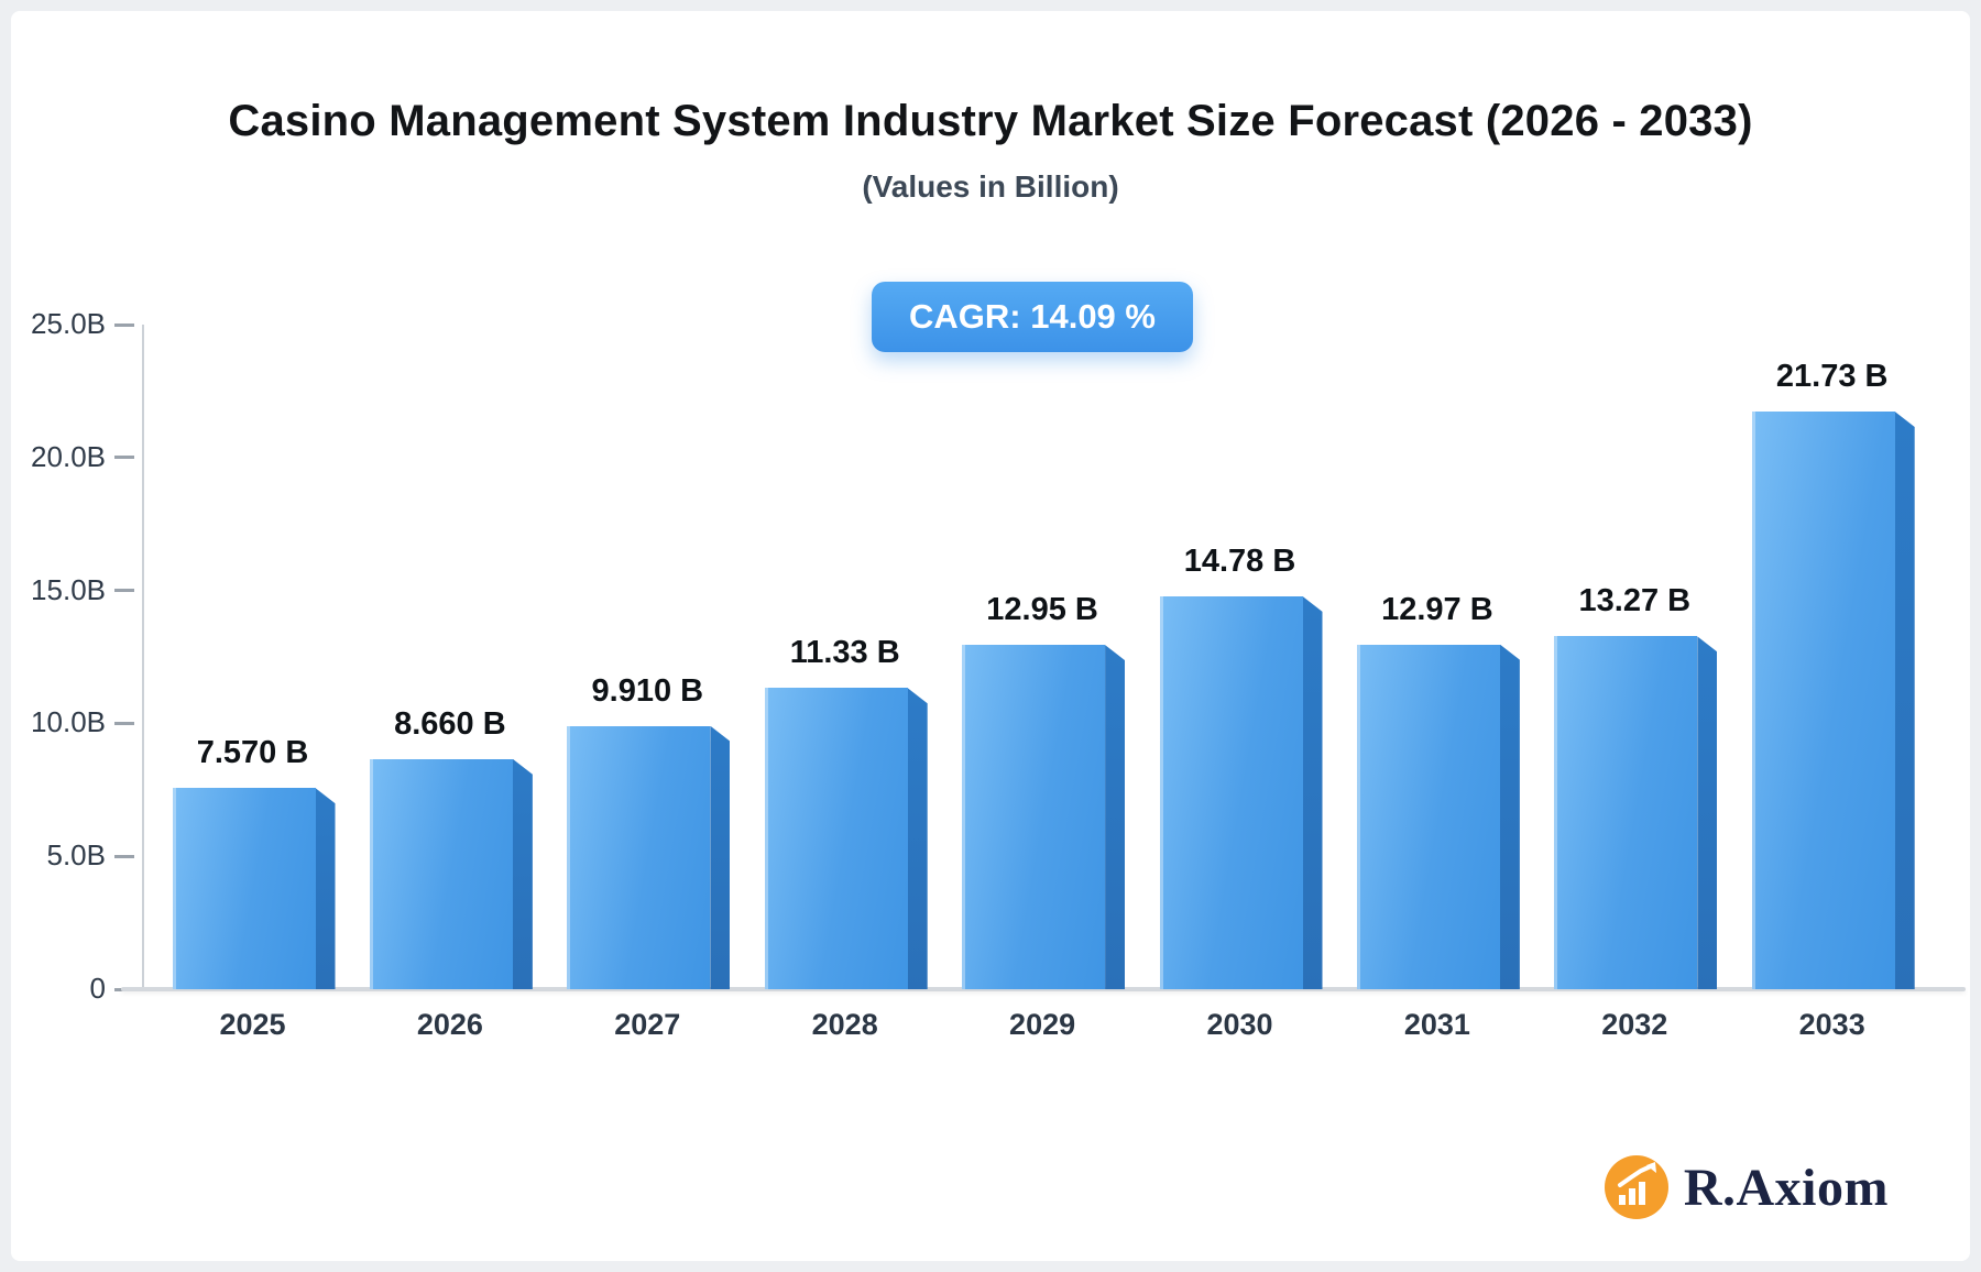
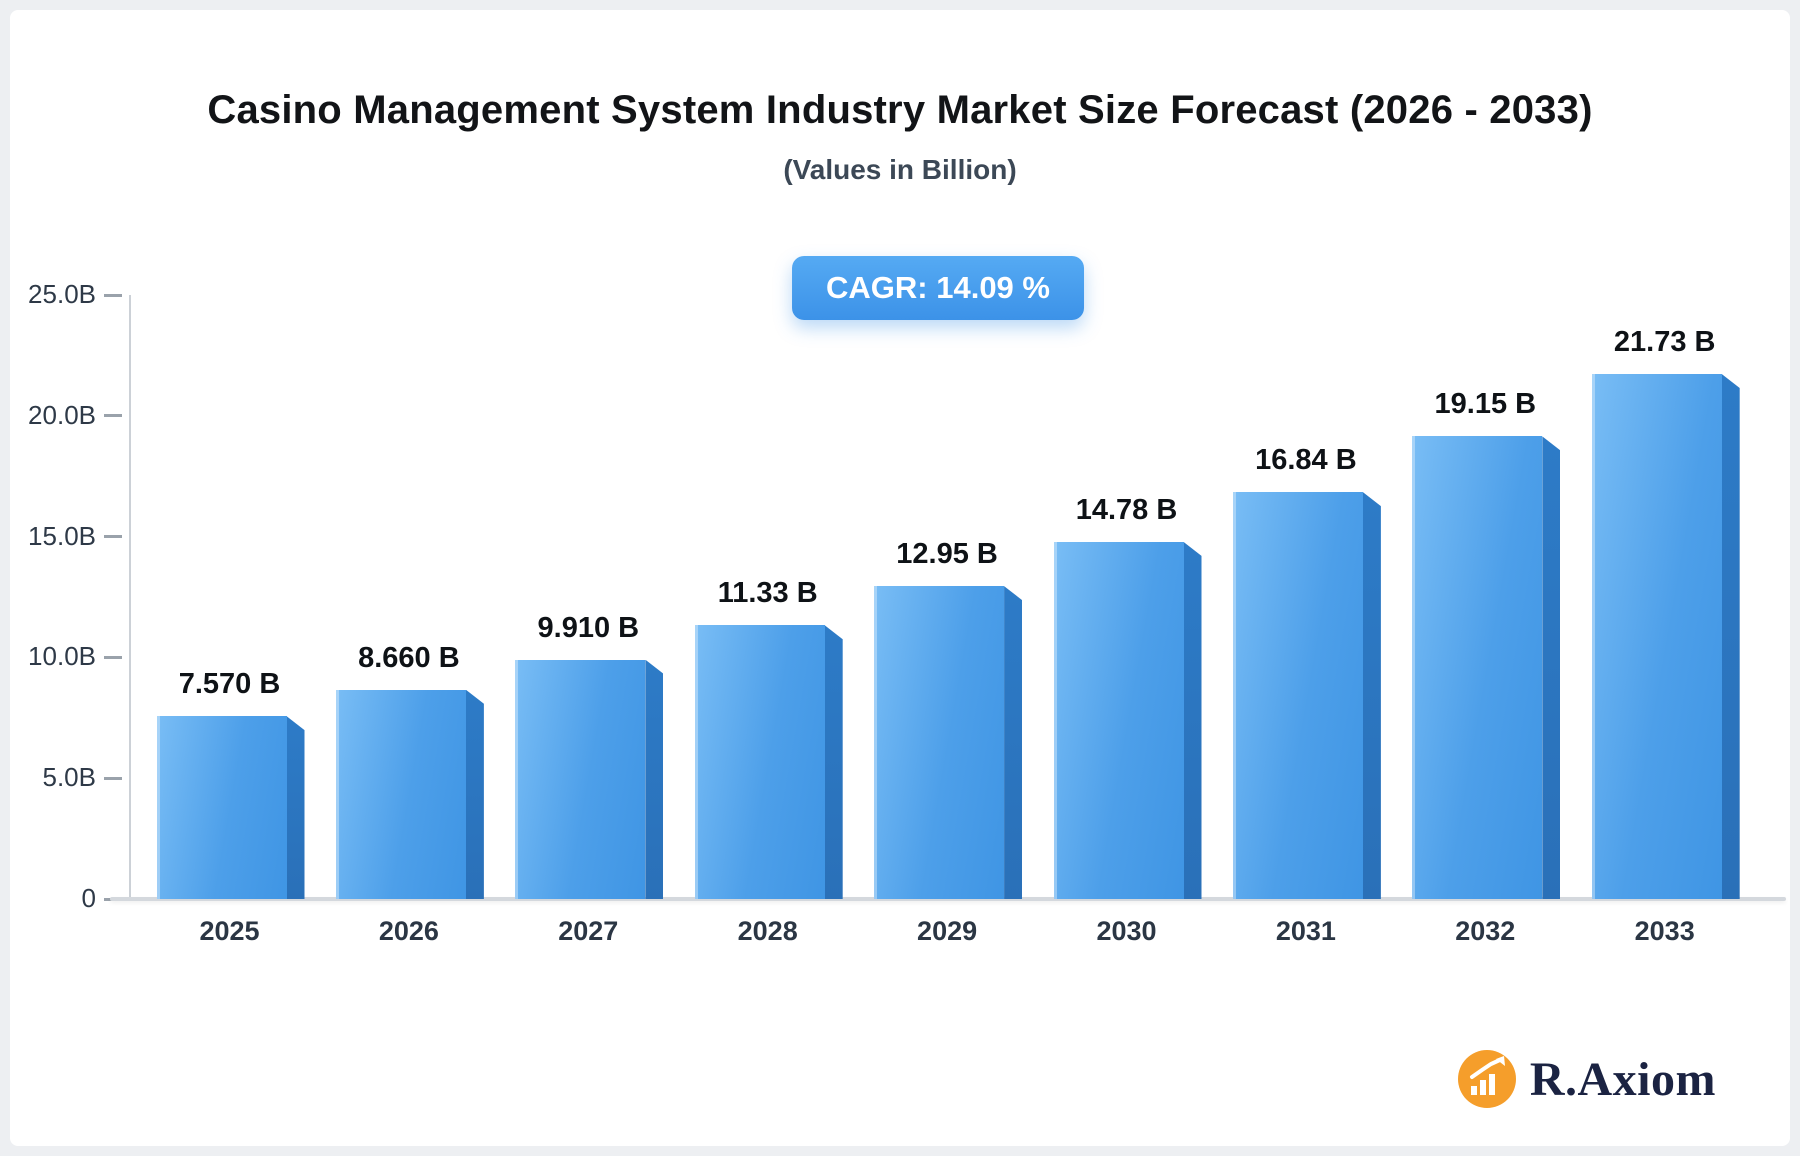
2031: 12.97 -> 16.84
2032: 13.27 -> 19.15
